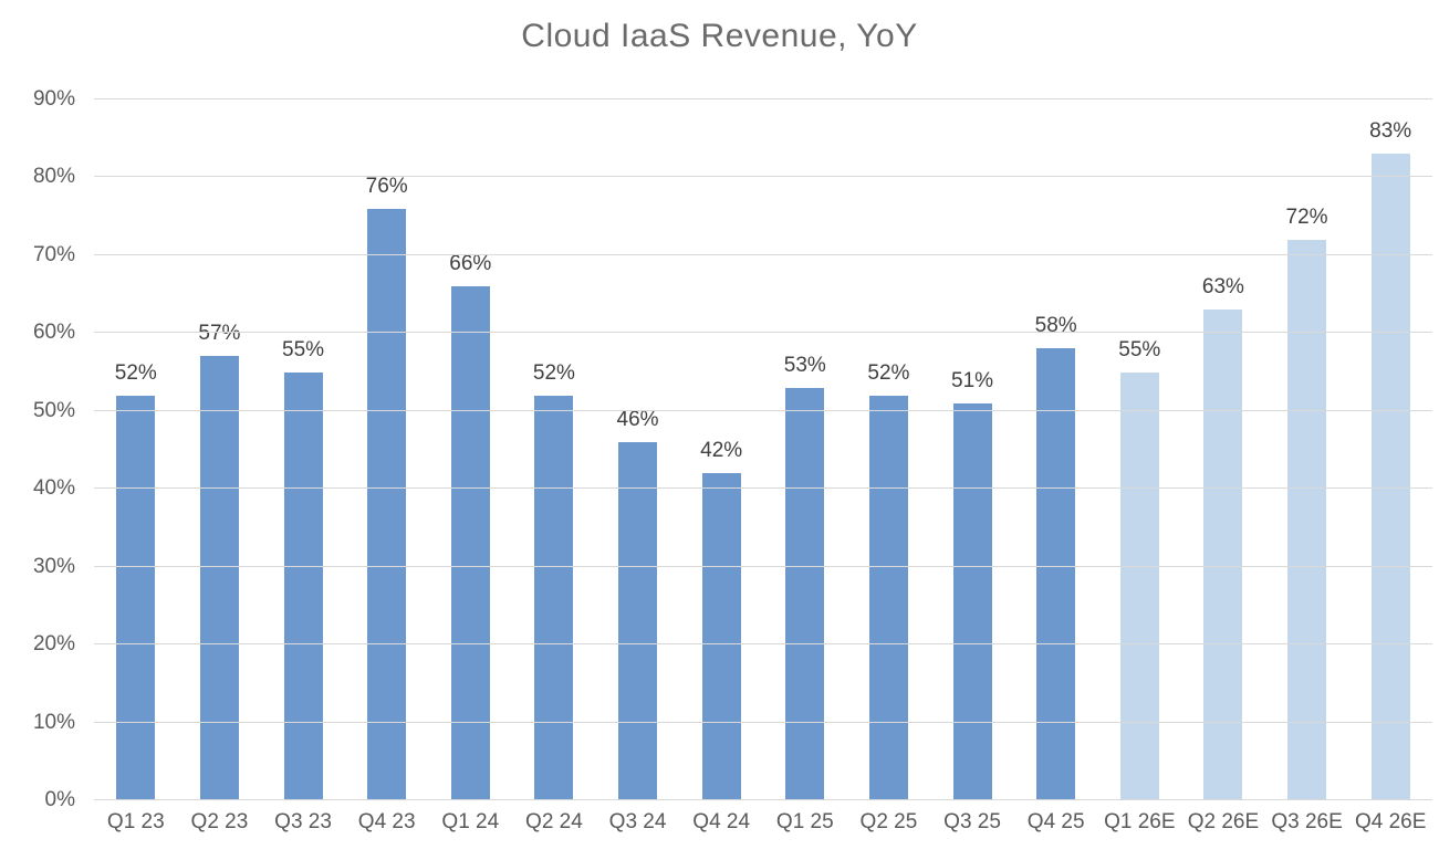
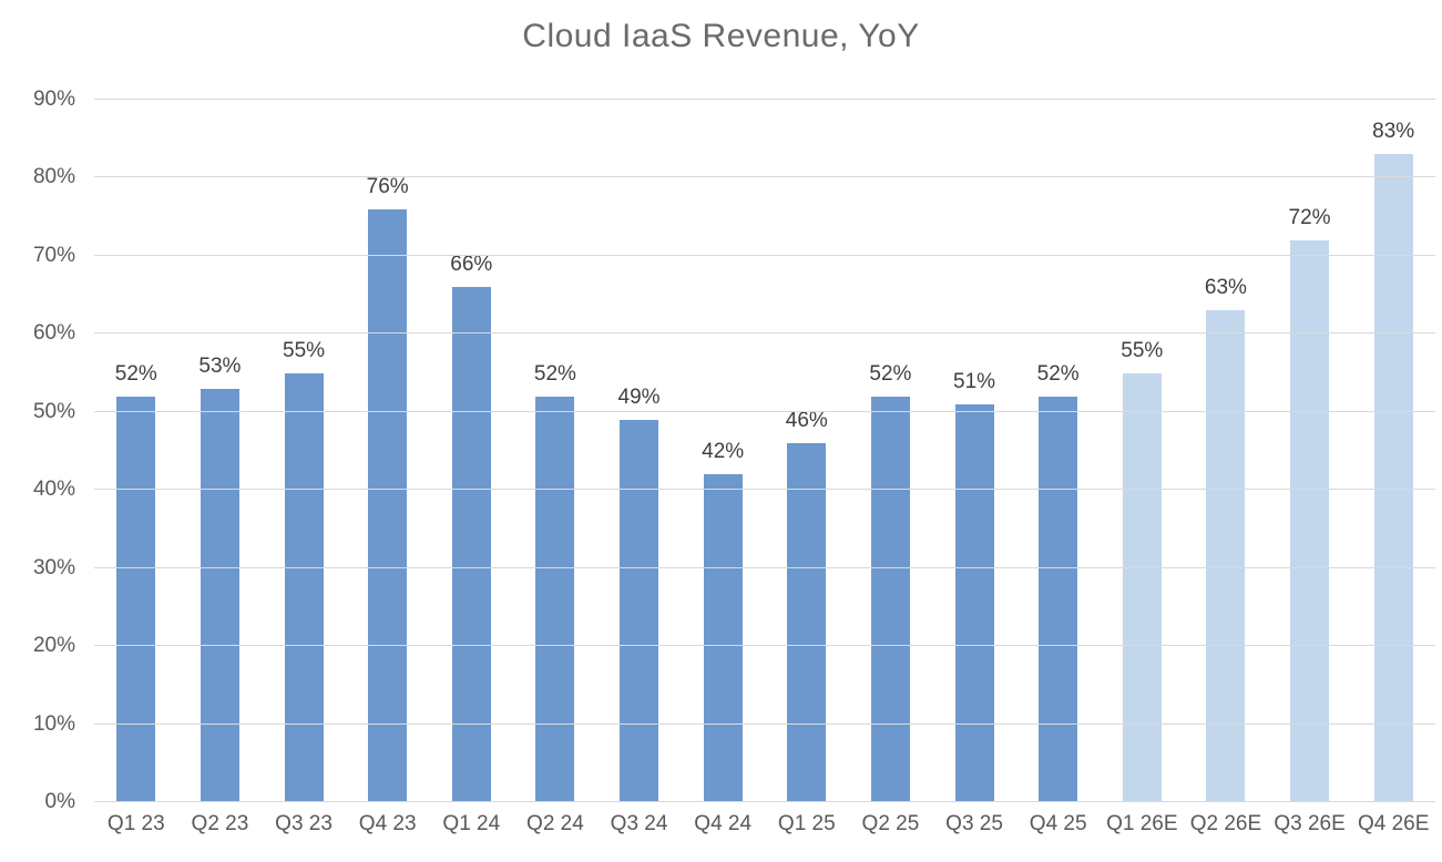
Q2 23: 57% -> 53%
Q3 24: 46% -> 49%
Q1 25: 53% -> 46%
Q4 25: 58% -> 52%
